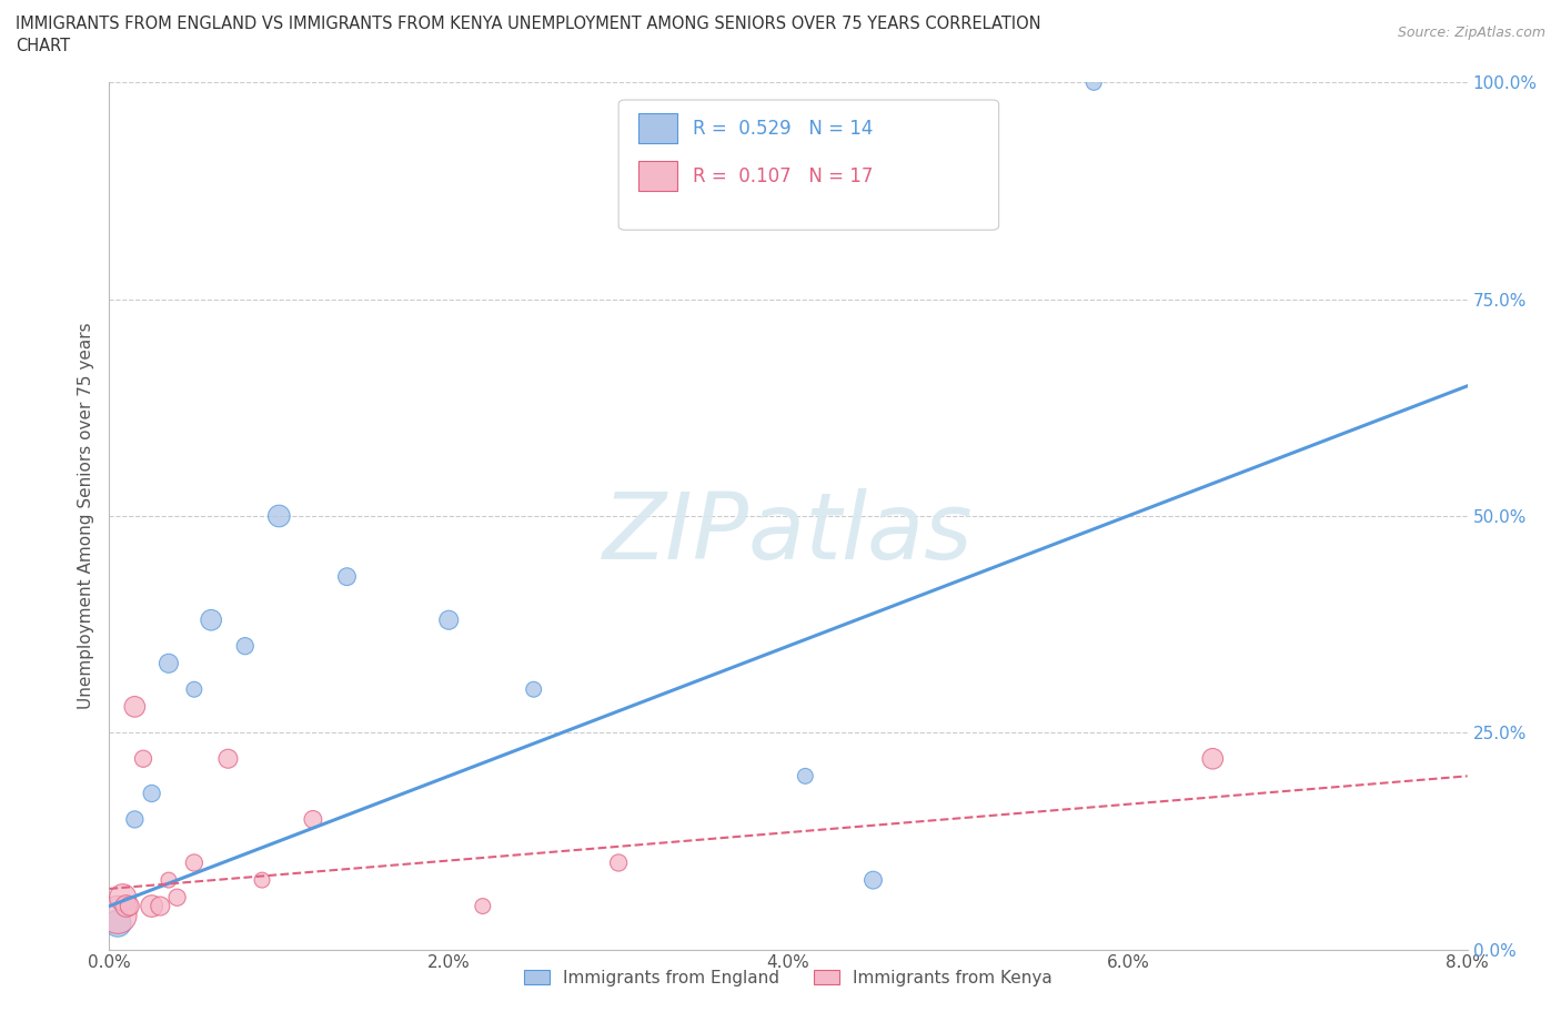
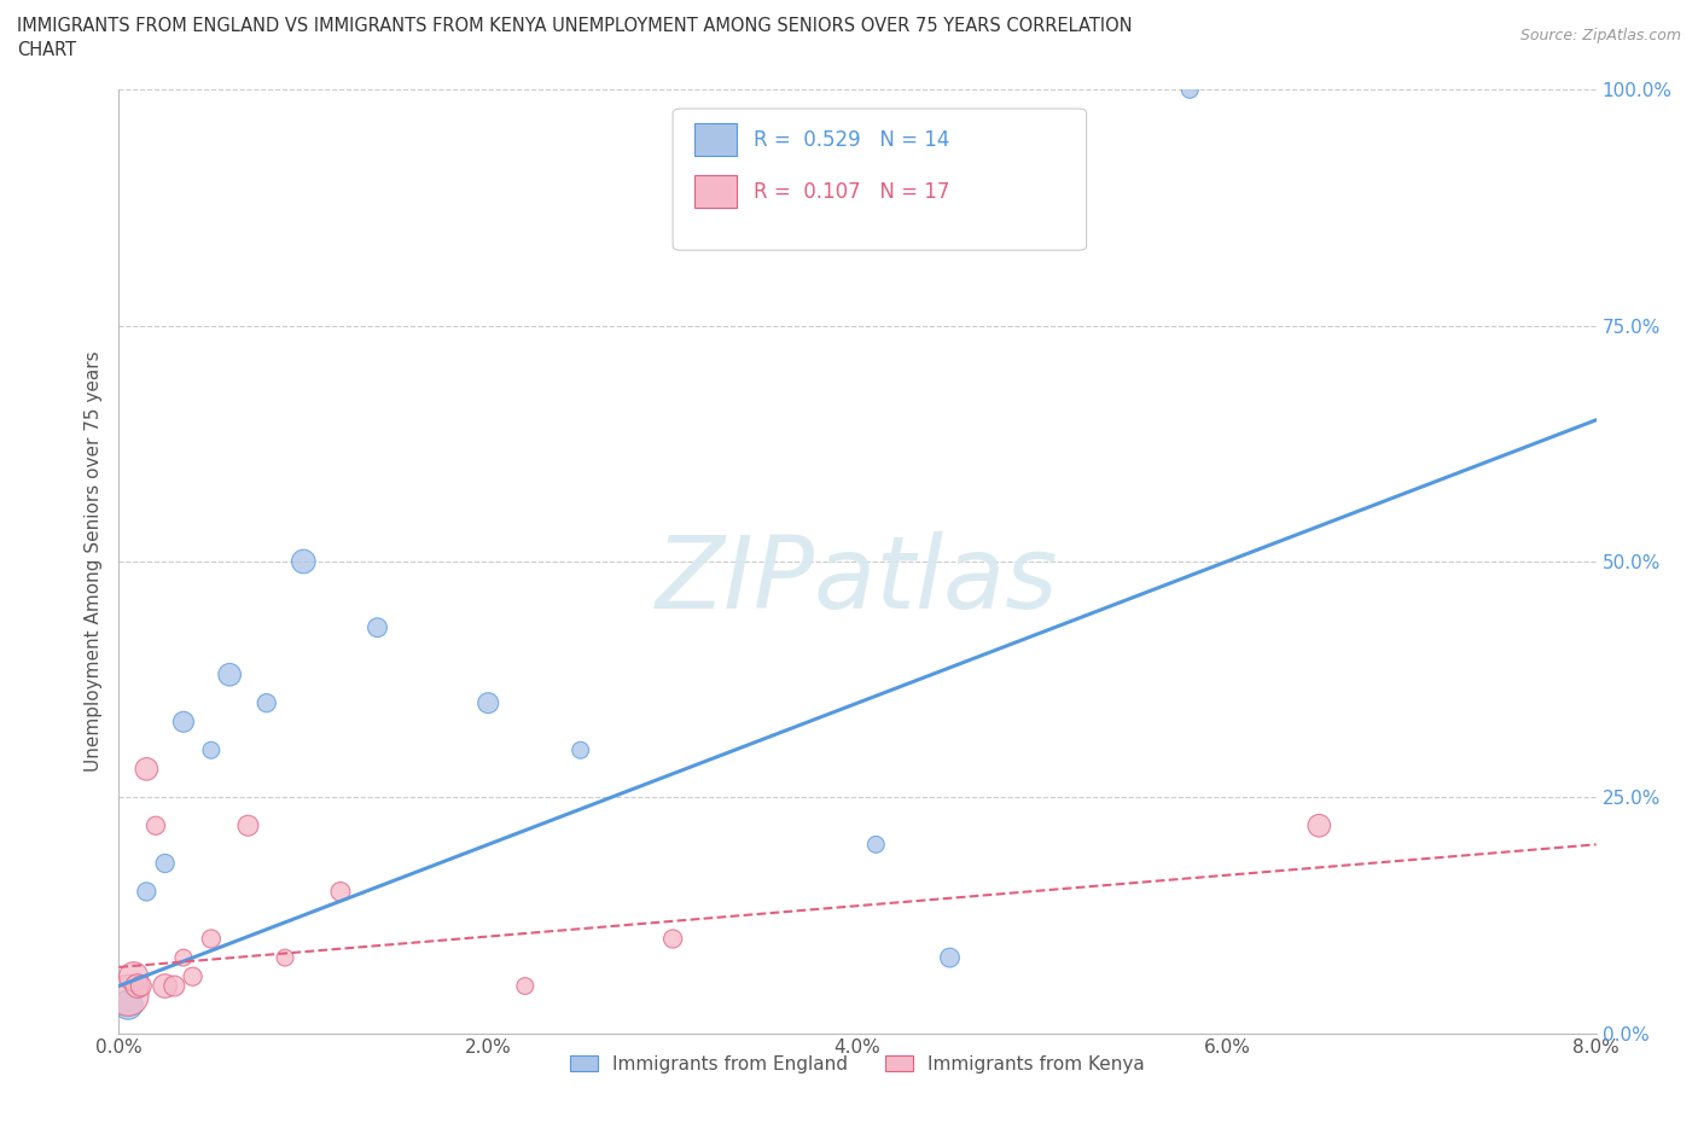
Immigrants from England/2.0%: 38% -> 35%
